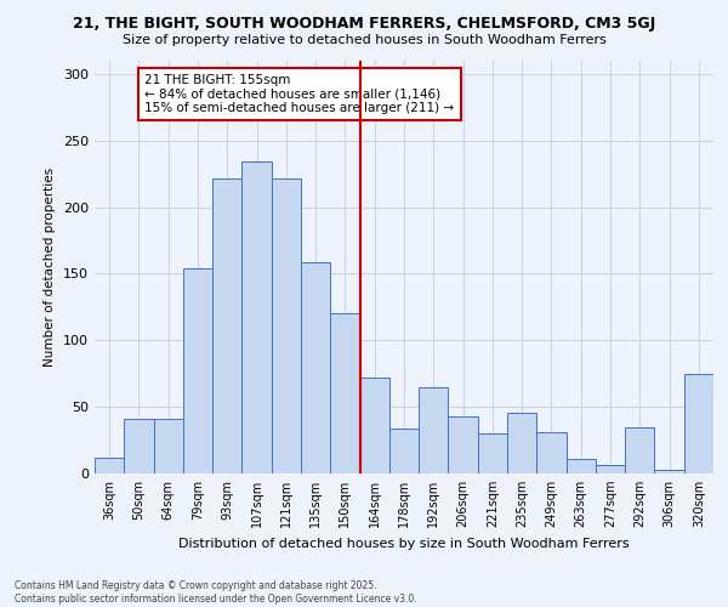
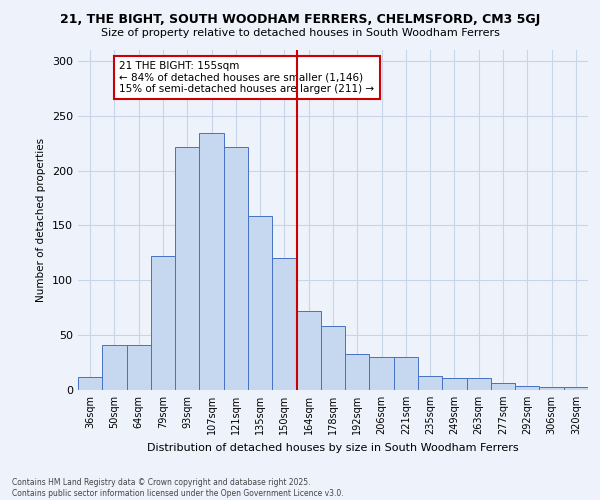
79sqm: 154 -> 122
178sqm: 34 -> 58
192sqm: 65 -> 33
206sqm: 43 -> 30
235sqm: 46 -> 13
249sqm: 31 -> 11
292sqm: 35 -> 4
320sqm: 75 -> 3
